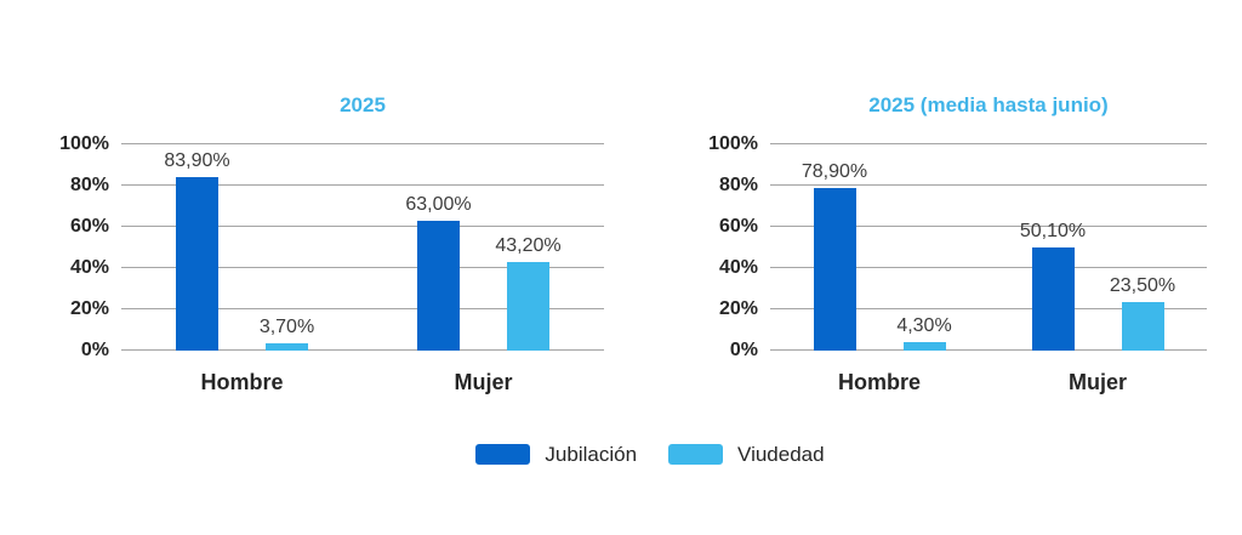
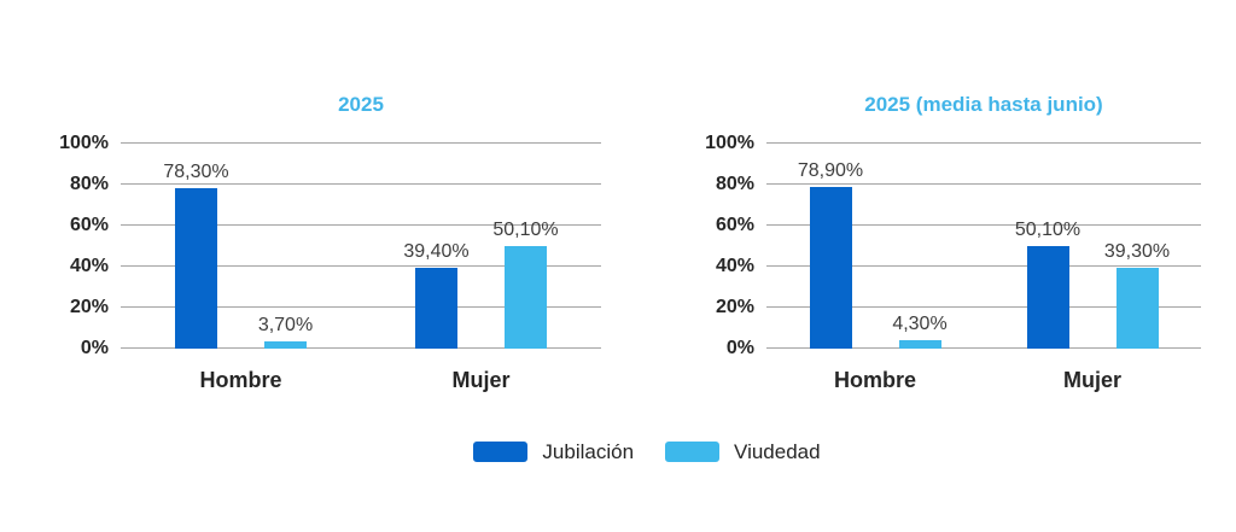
2025/Jubilación/Hombre: 83,90% -> 78,30%
2025/Jubilación/Mujer: 63,00% -> 39,40%
2025/Viudedad/Mujer: 43,20% -> 50,10%
2025 (media hasta junio)/Viudedad/Mujer: 23,50% -> 39,30%
